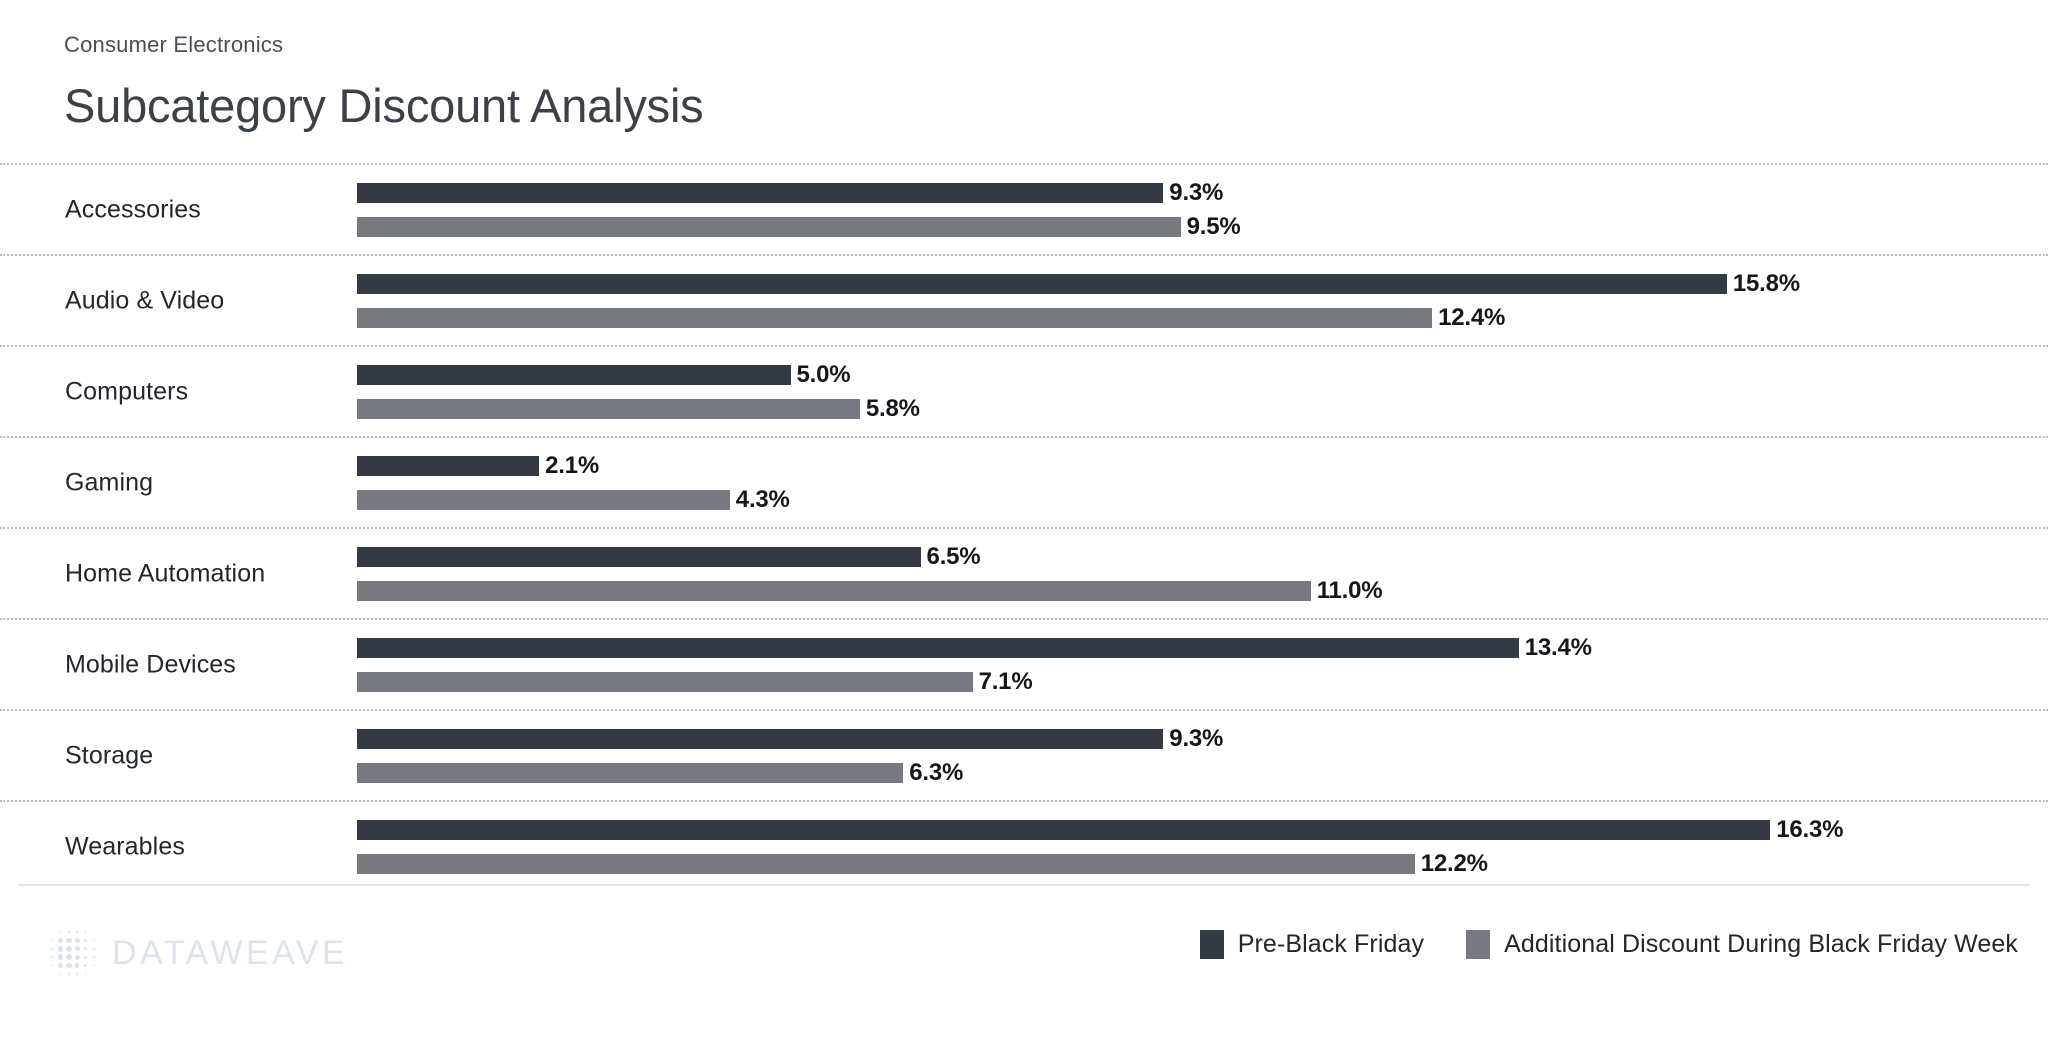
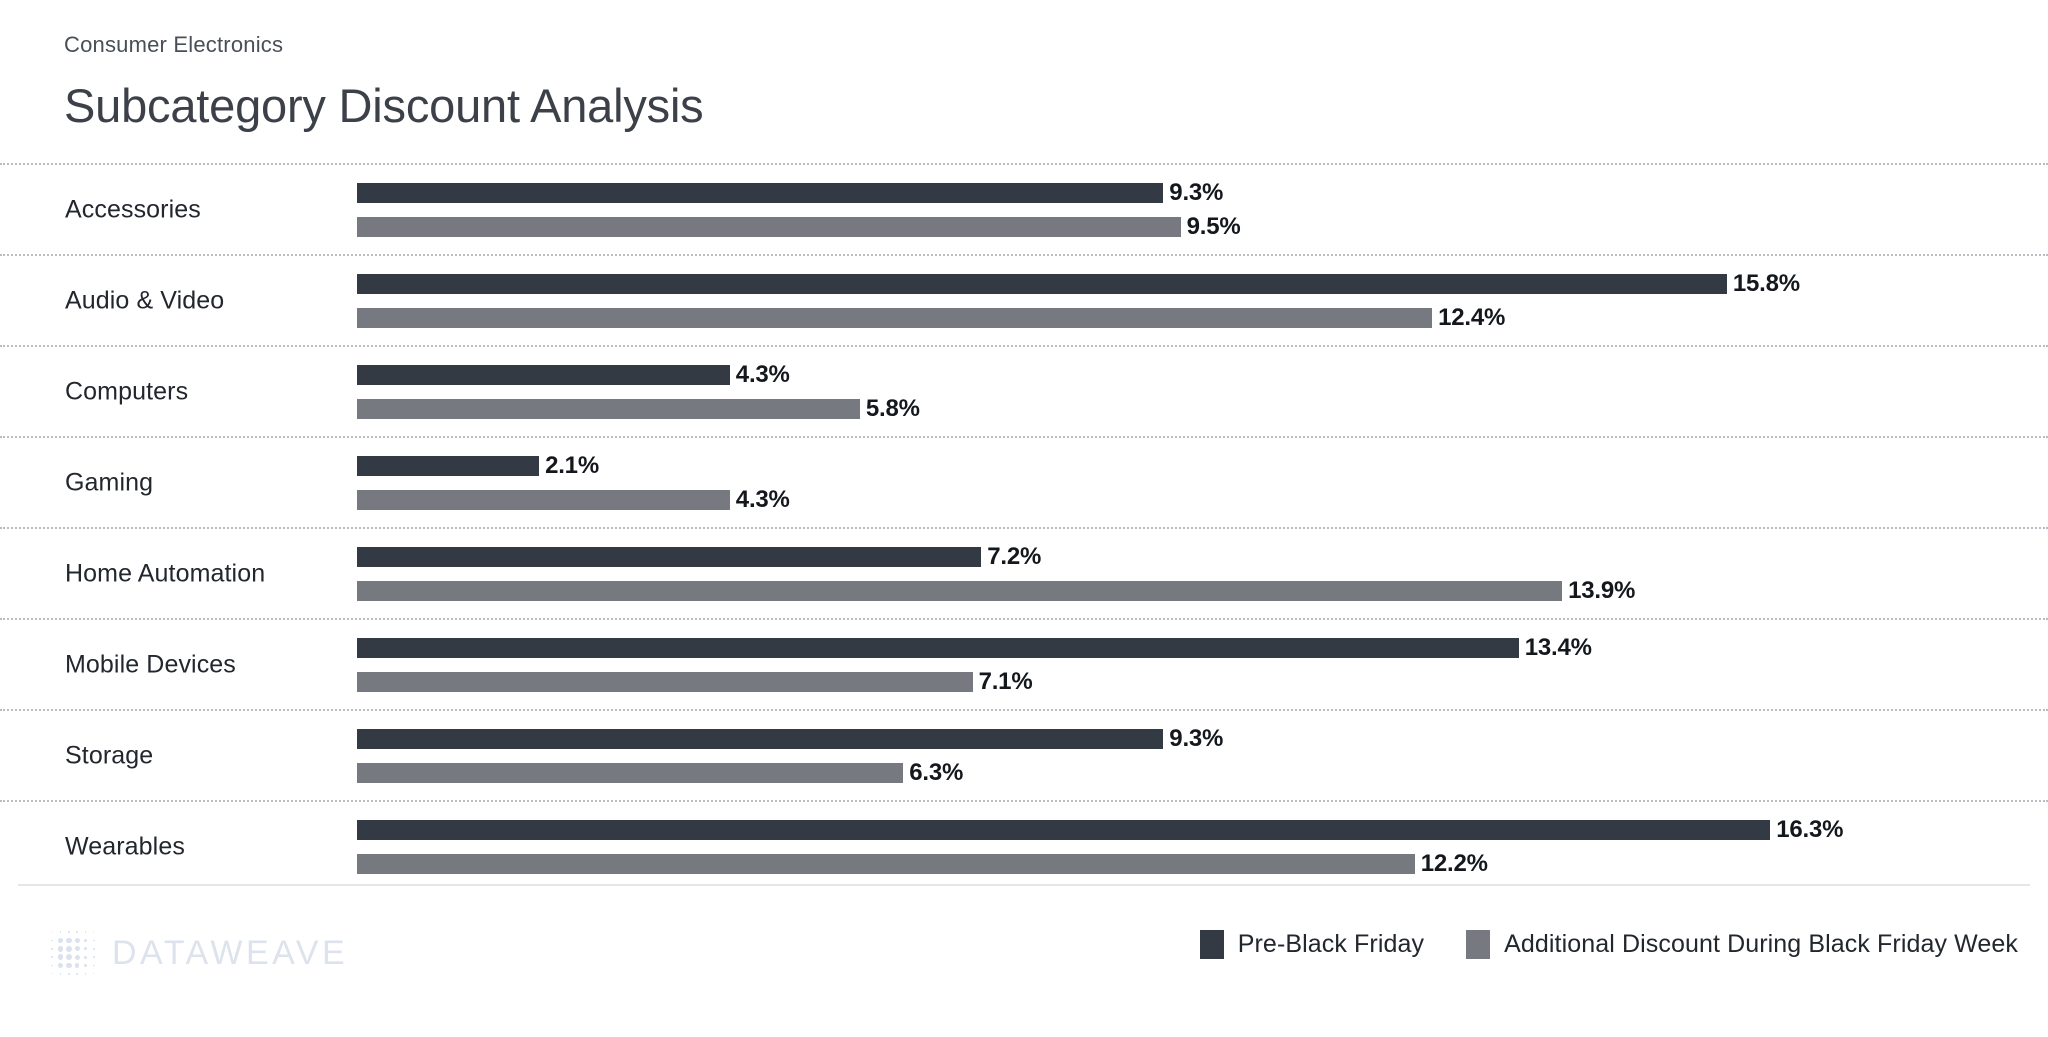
Pre-Black Friday/Computers: 5.0% -> 4.3%
Pre-Black Friday/Home Automation: 6.5% -> 7.2%
Additional Discount During Black Friday Week/Home Automation: 11.0% -> 13.9%
